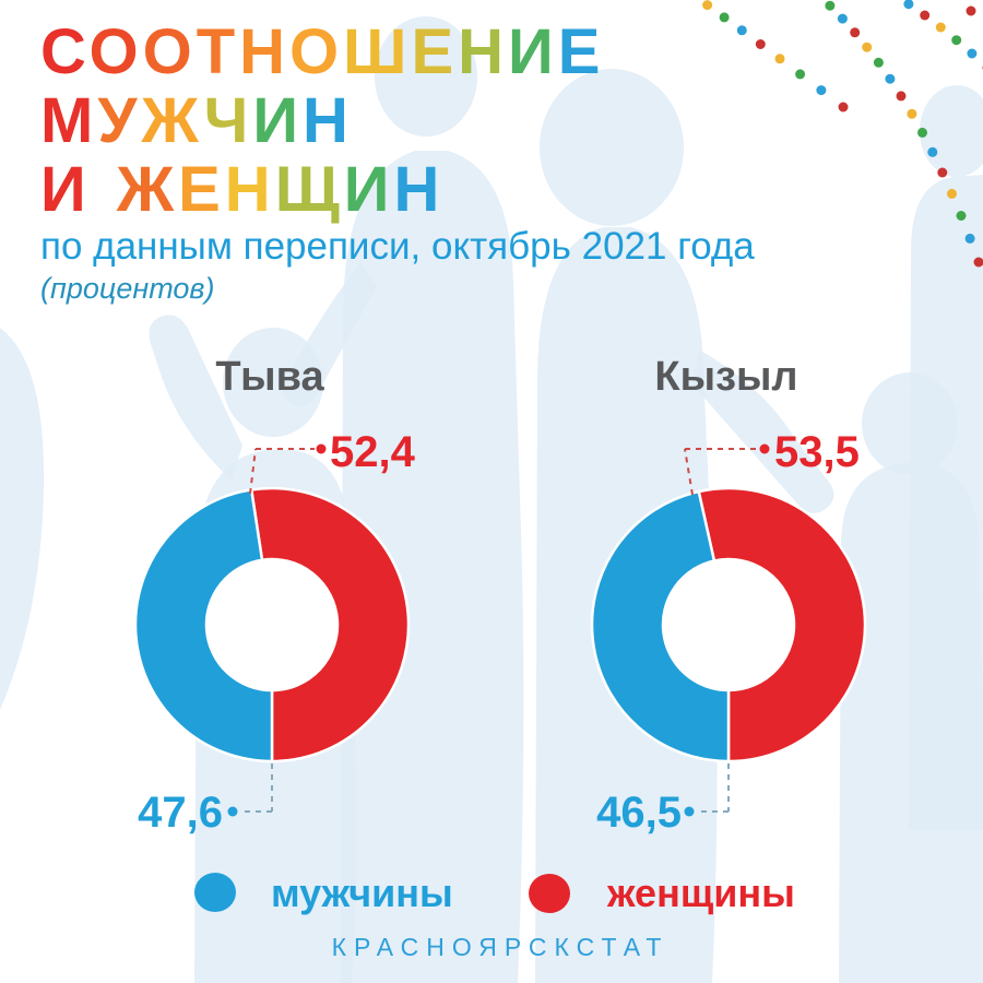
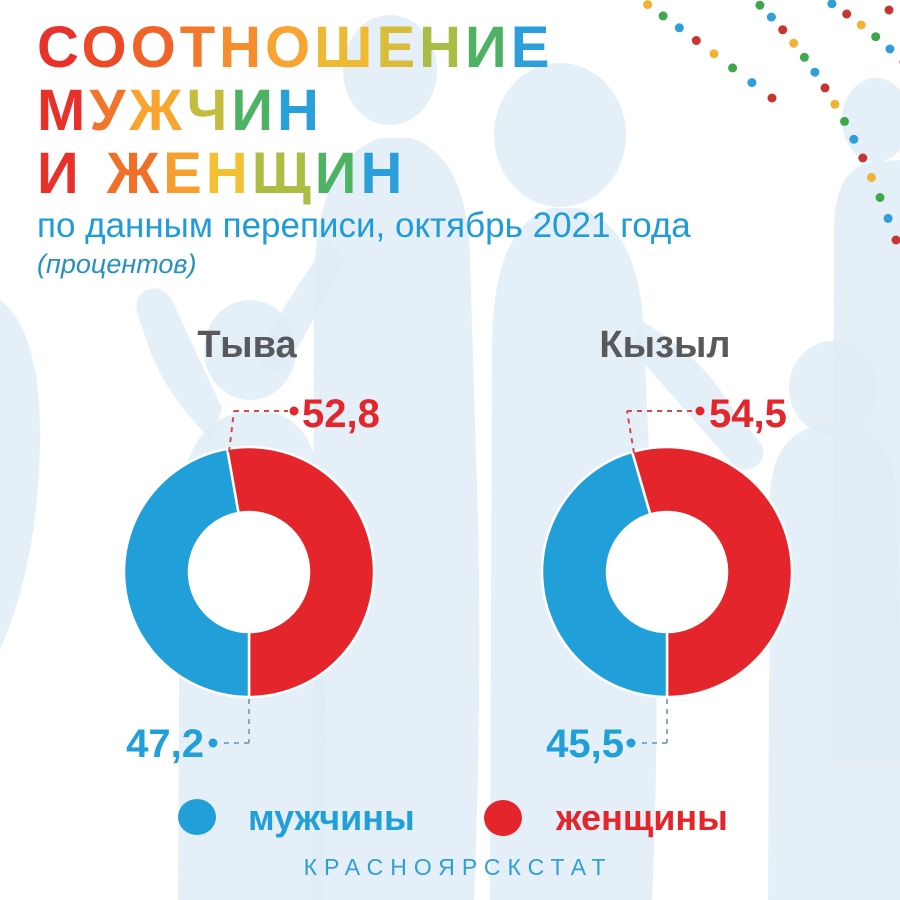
Тыва/мужчины: 47,6 -> 47,2
Тыва/женщины: 52,4 -> 52,8
Кызыл/мужчины: 46,5 -> 45,5
Кызыл/женщины: 53,5 -> 54,5
